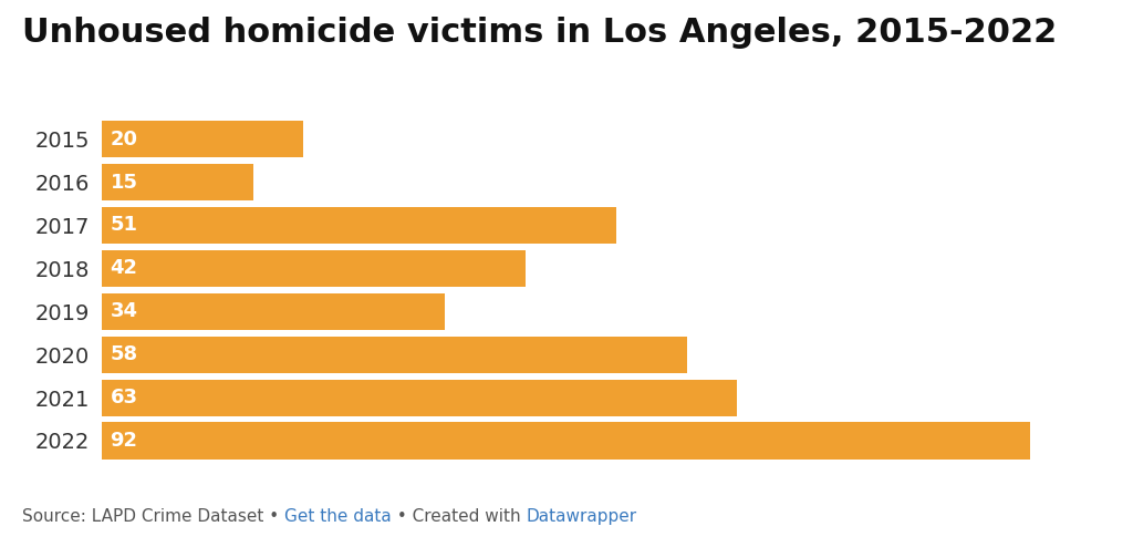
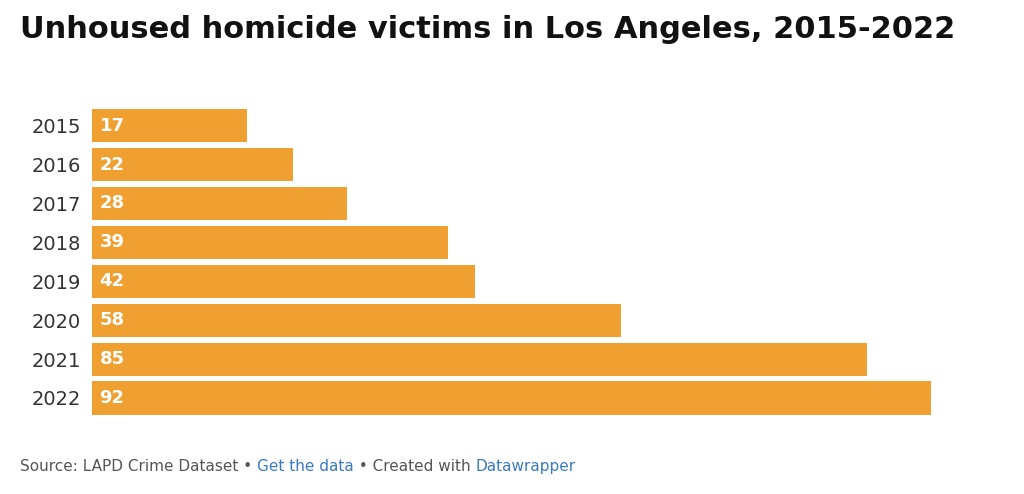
2015: 20 -> 17
2016: 15 -> 22
2017: 51 -> 28
2018: 42 -> 39
2019: 34 -> 42
2021: 63 -> 85
